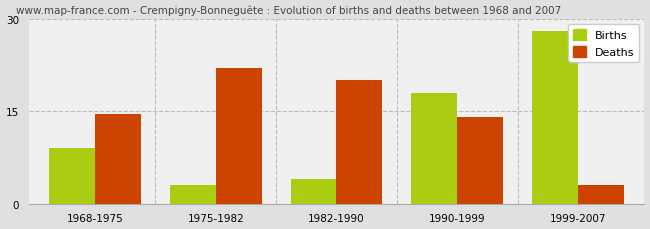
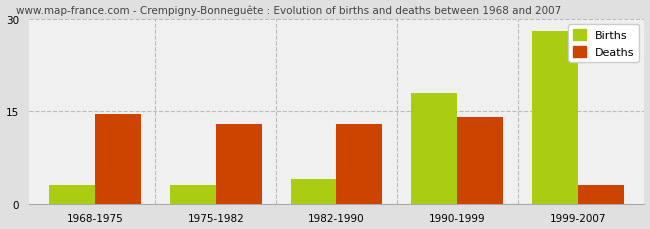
Births/1968-1975: 9 -> 3
Deaths/1975-1982: 22.0 -> 13.0
Deaths/1982-1990: 20.0 -> 13.0
